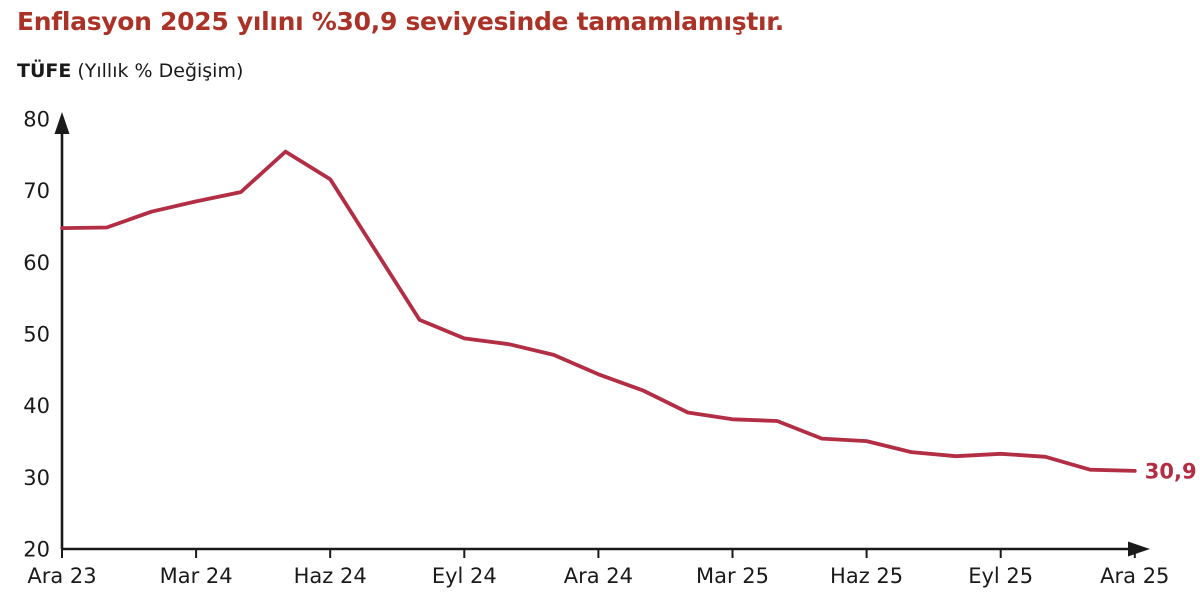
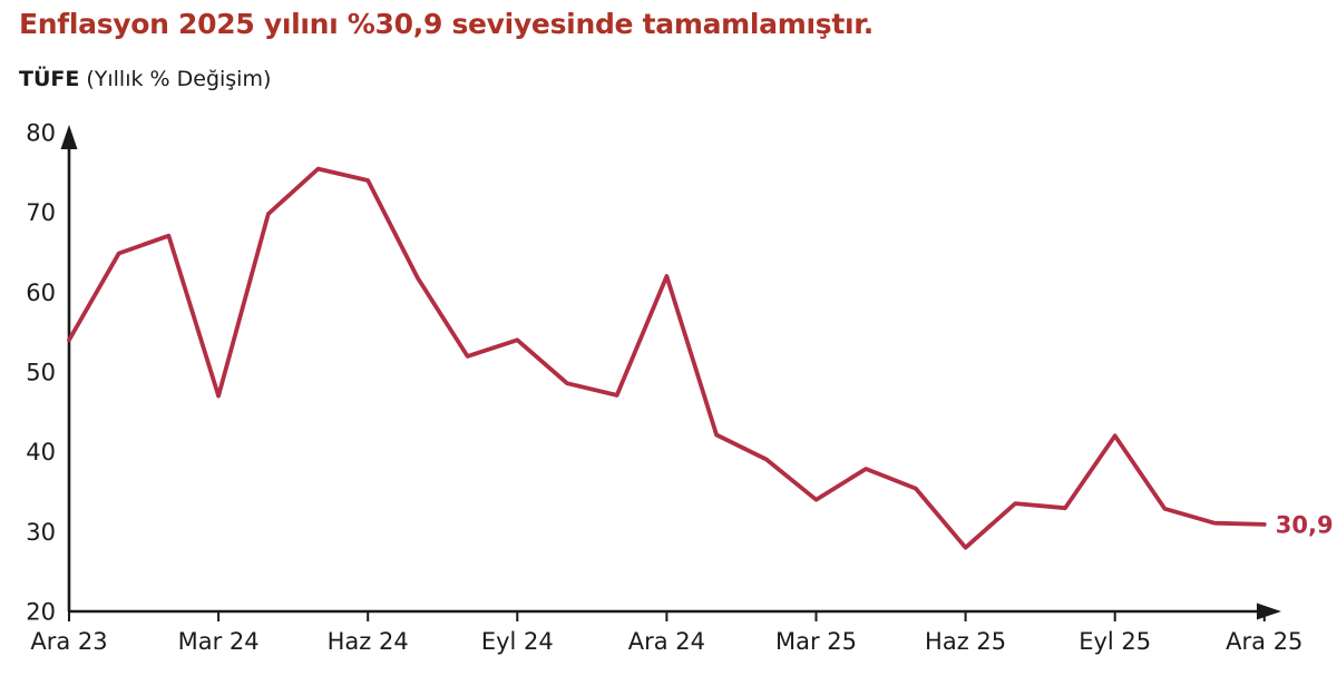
Ara 23: 65 -> 54
Mar 24: 68 -> 47
Haz 24: 72 -> 74
Eyl 24: 49 -> 54
Ara 24: 44 -> 62
Mar 25: 38 -> 34
Haz 25: 35 -> 28
Eyl 25: 33 -> 42
